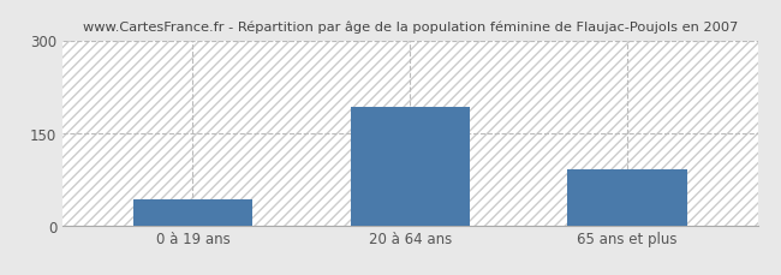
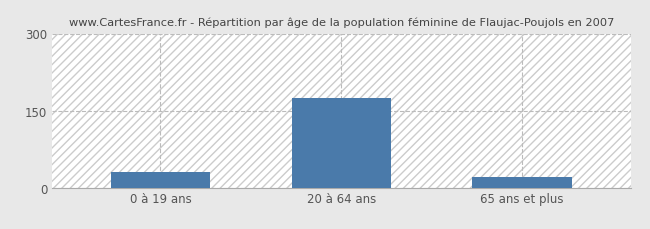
0 à 19 ans: 42 -> 30
20 à 64 ans: 192 -> 175
65 ans et plus: 90 -> 20
